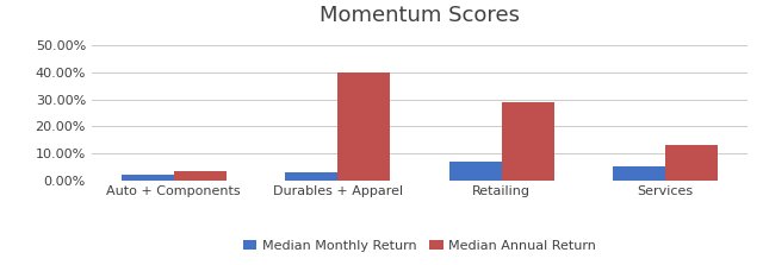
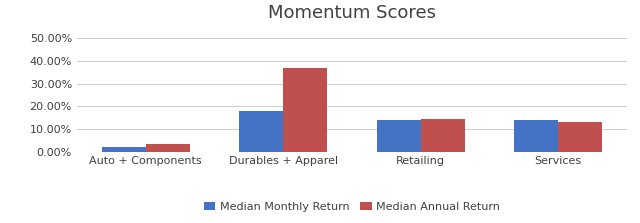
Median Monthly Return/Durables + Apparel: 3% -> 18%
Median Annual Return/Durables + Apparel: 40.0% -> 37.0%
Median Monthly Return/Retailing: 7% -> 14%
Median Annual Return/Retailing: 29.0% -> 14.5%
Median Monthly Return/Services: 5% -> 14%
